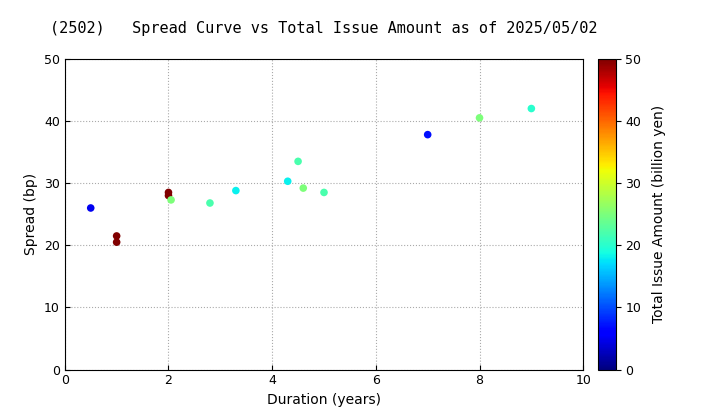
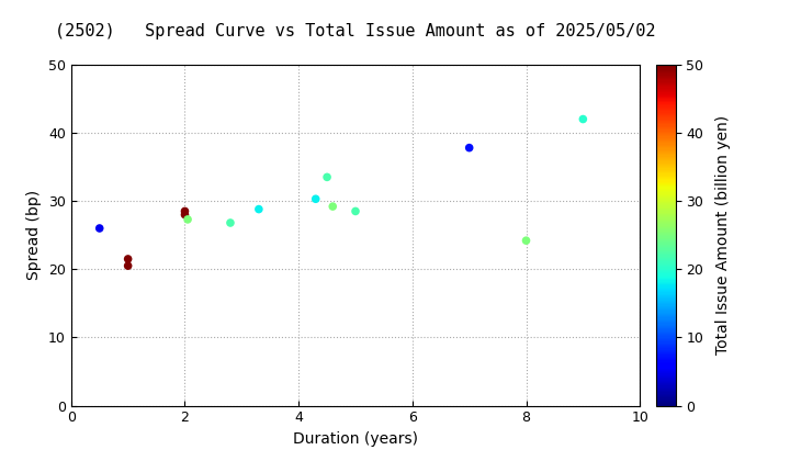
8: 40.5 -> 24.2
